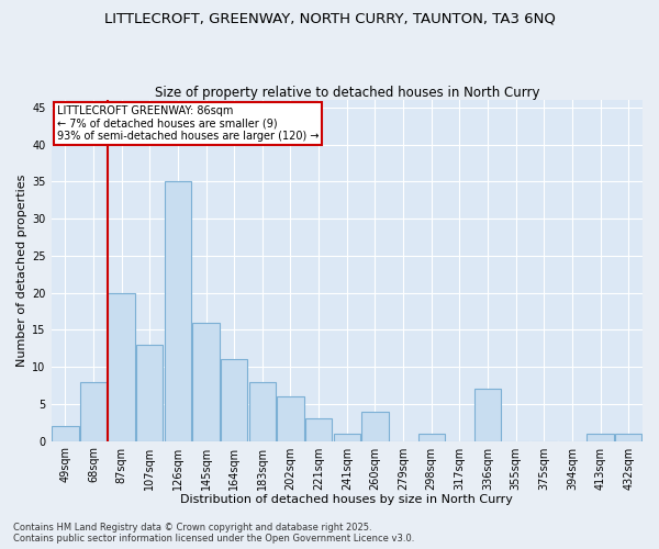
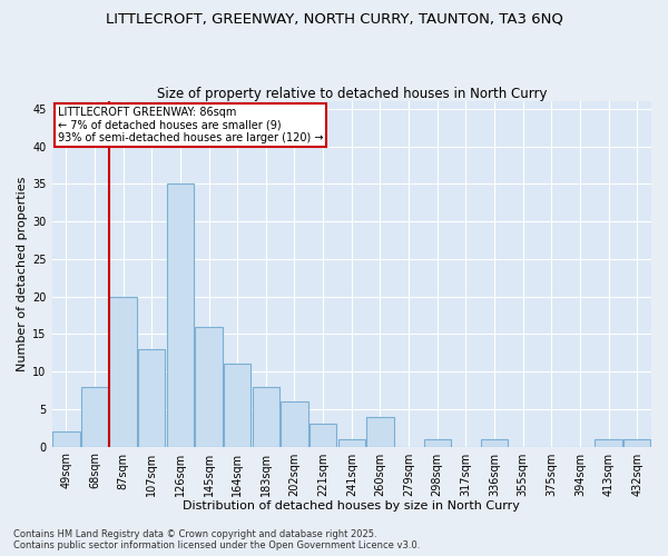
336sqm: 7 -> 1
